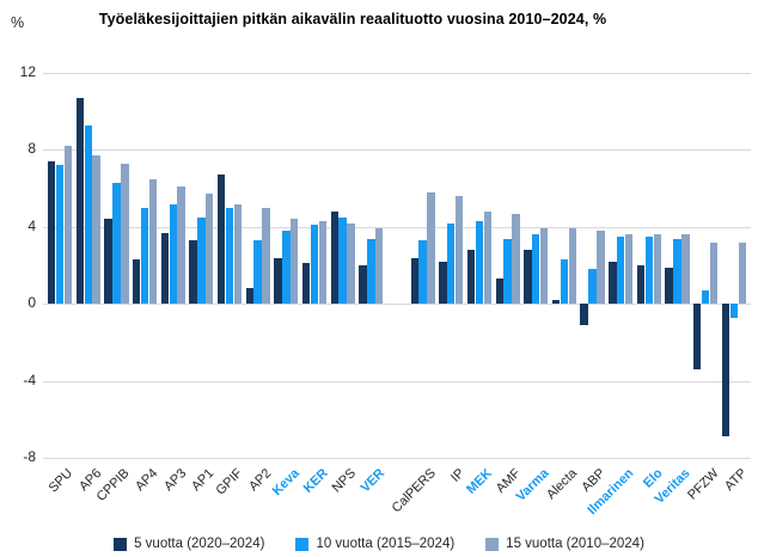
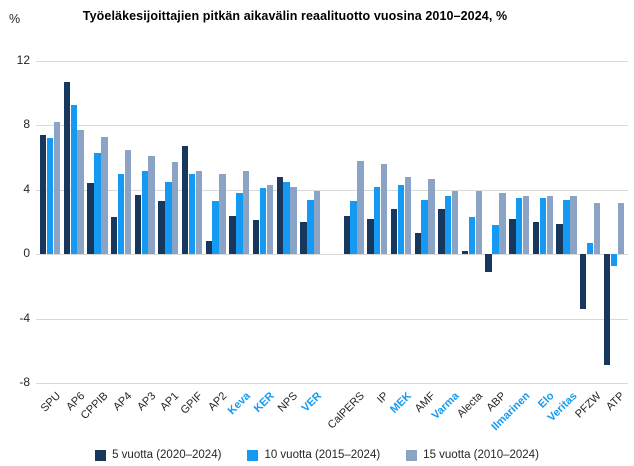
15 vuotta (2010–2024)/Keva: 4.4 -> 5.2
